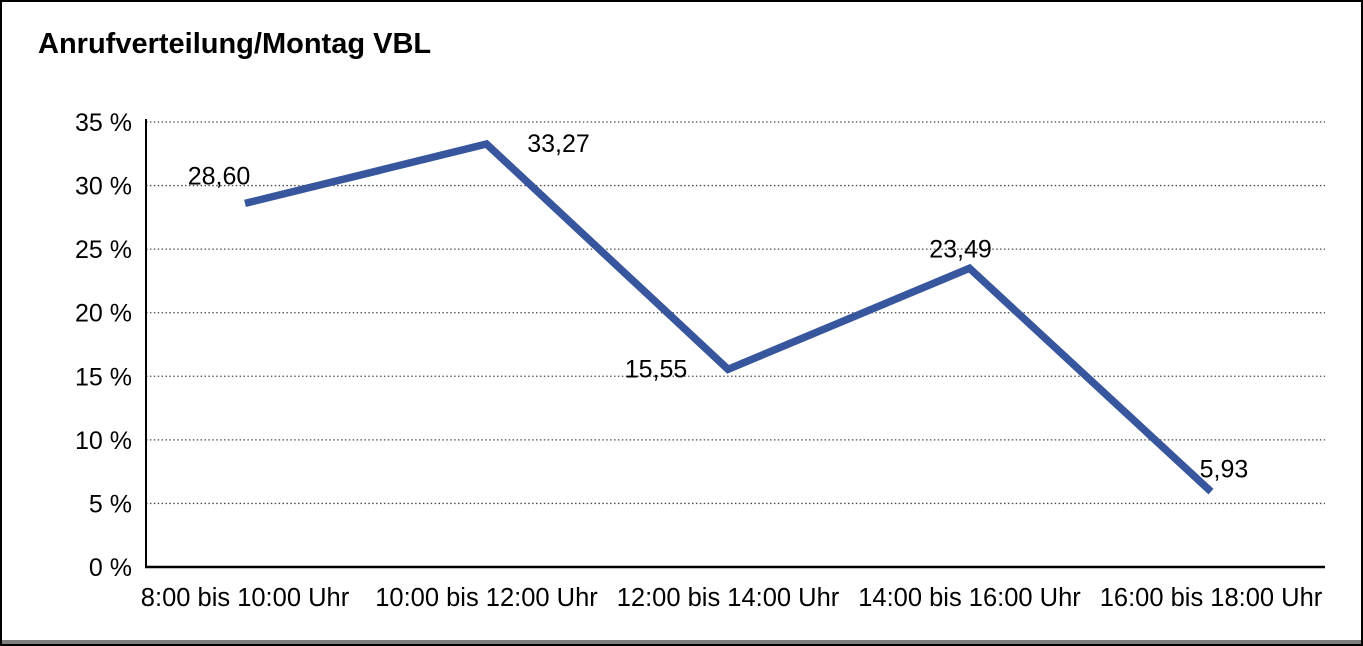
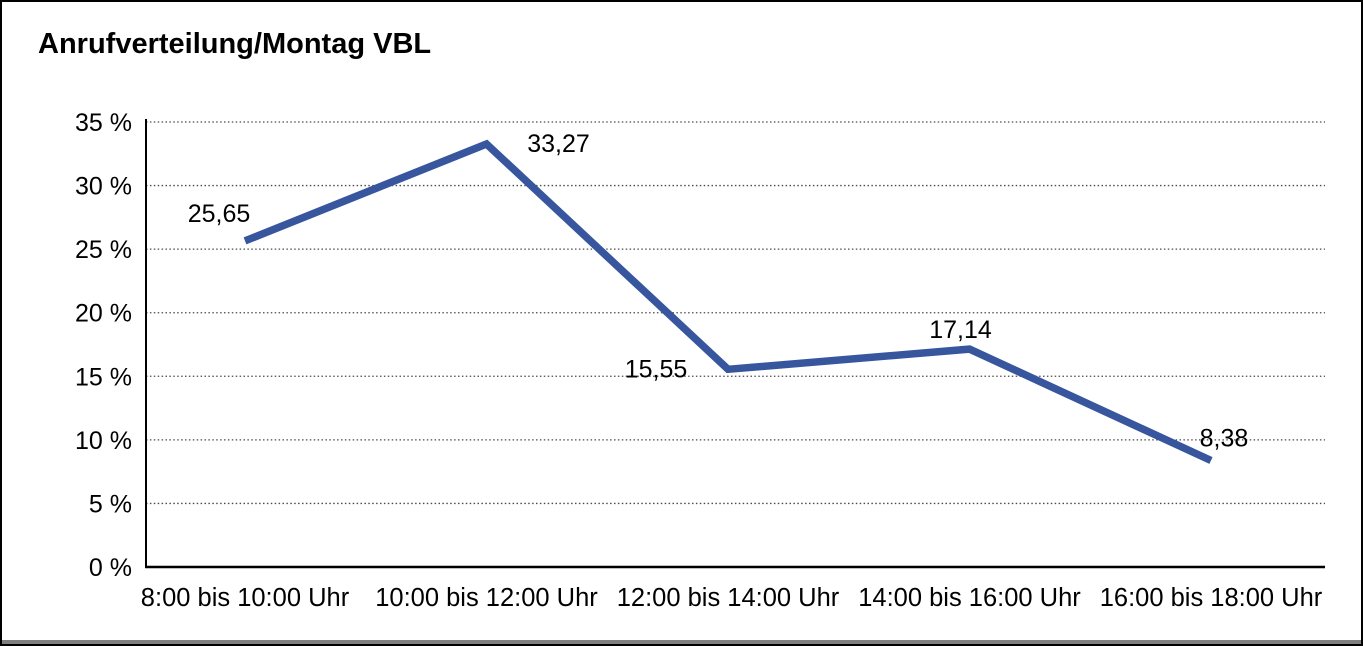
8:00 bis 10:00 Uhr: 28,60 -> 25,65
14:00 bis 16:00 Uhr: 23,49 -> 17,14
16:00 bis 18:00 Uhr: 5,93 -> 8,38
